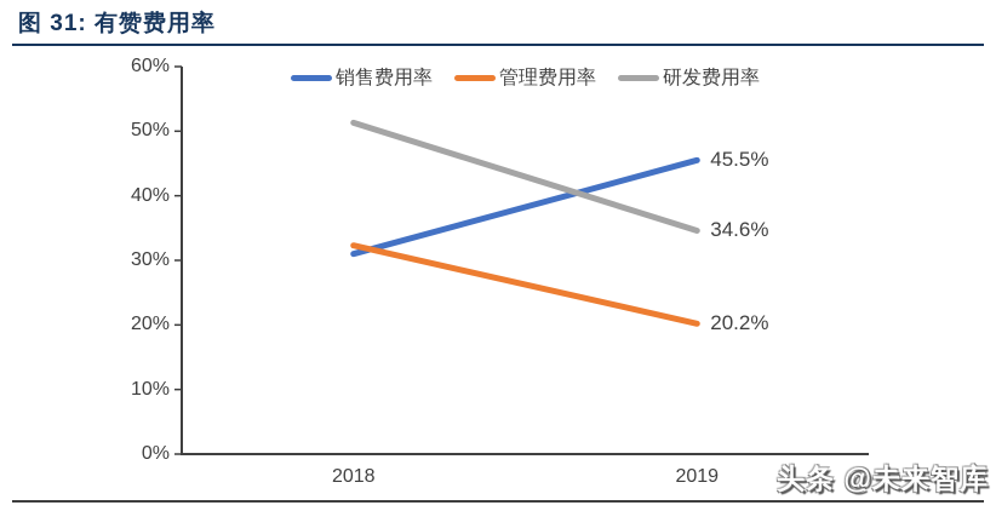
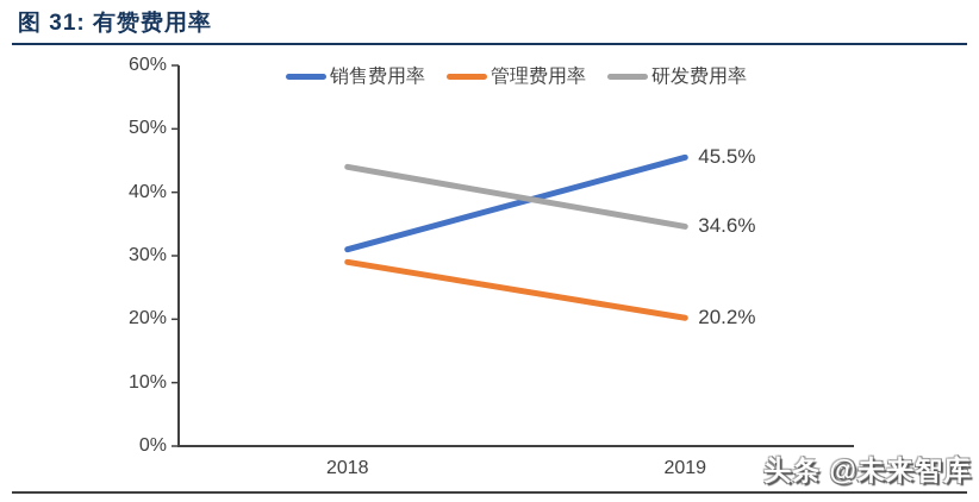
管理费用率/2018: 32% -> 29%
研发费用率/2018: 51% -> 44%
